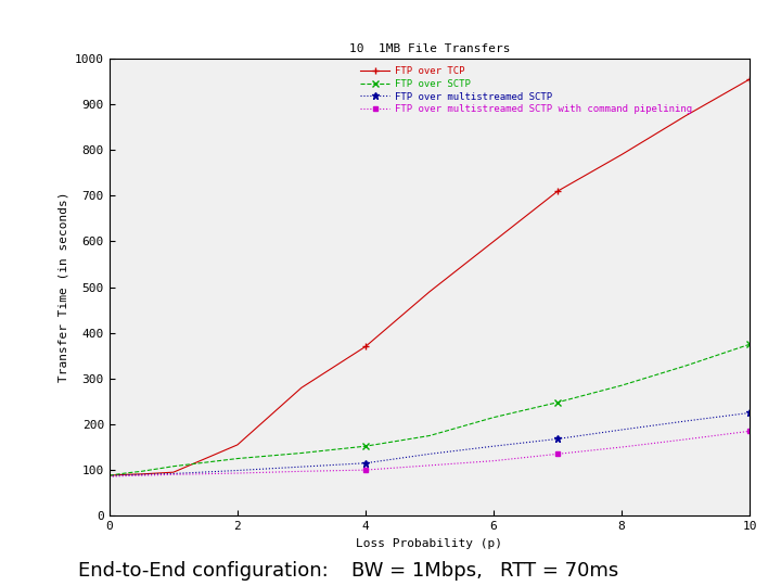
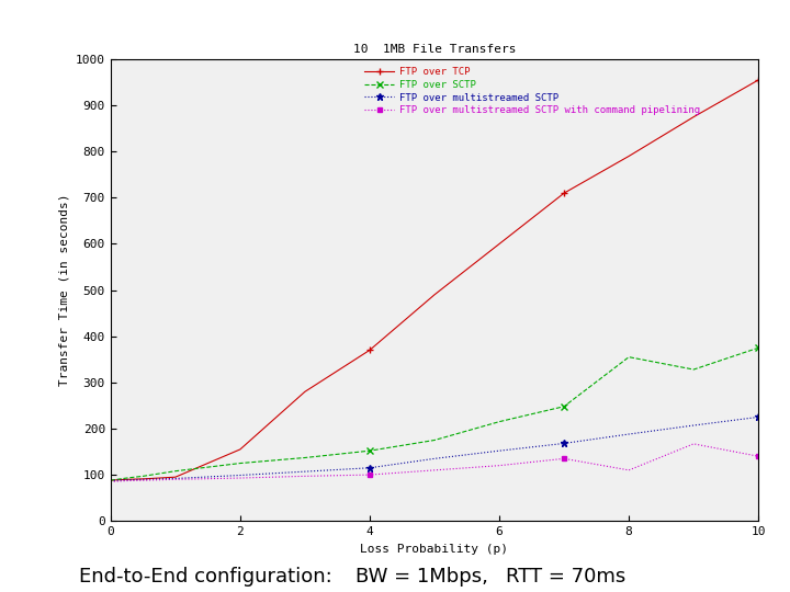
FTP over SCTP/8: 285 -> 355
FTP over multistreamed SCTP with command pipelining/8: 150 -> 110
FTP over multistreamed SCTP with command pipelining/10: 185 -> 140
